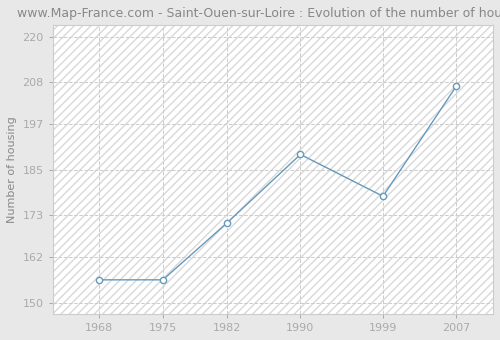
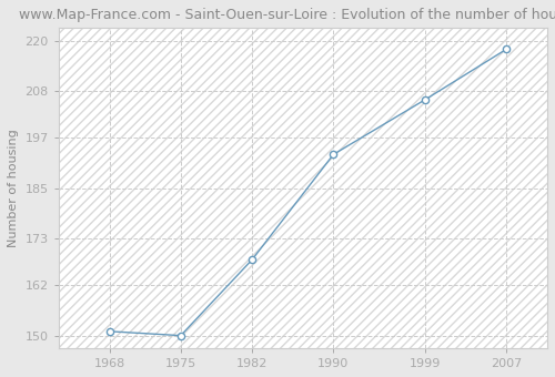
1968: 156 -> 151
1975: 156 -> 150
1982: 171 -> 168
1990: 189 -> 193
1999: 178 -> 206
2007: 207 -> 218
